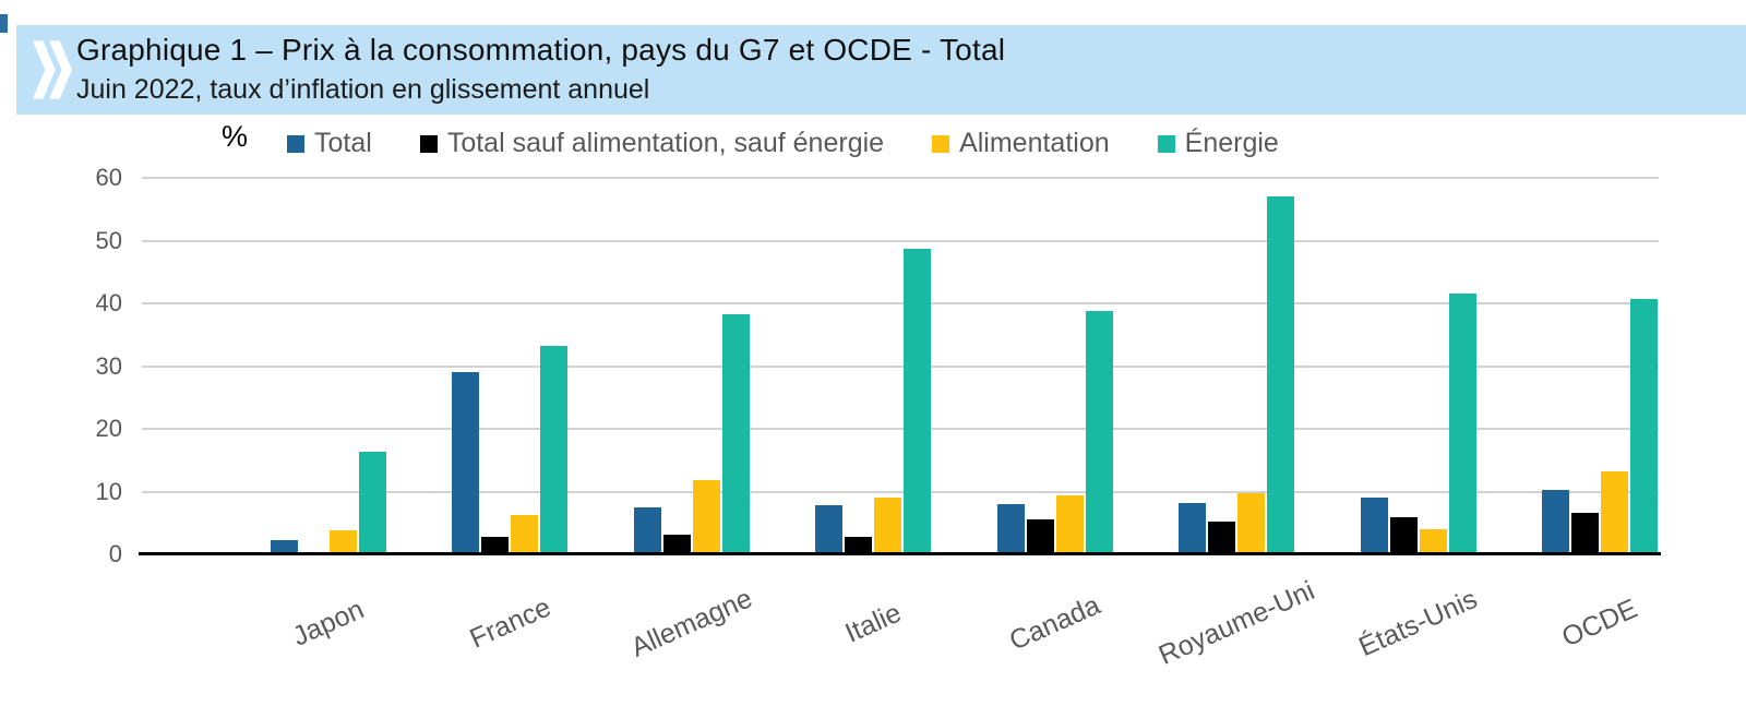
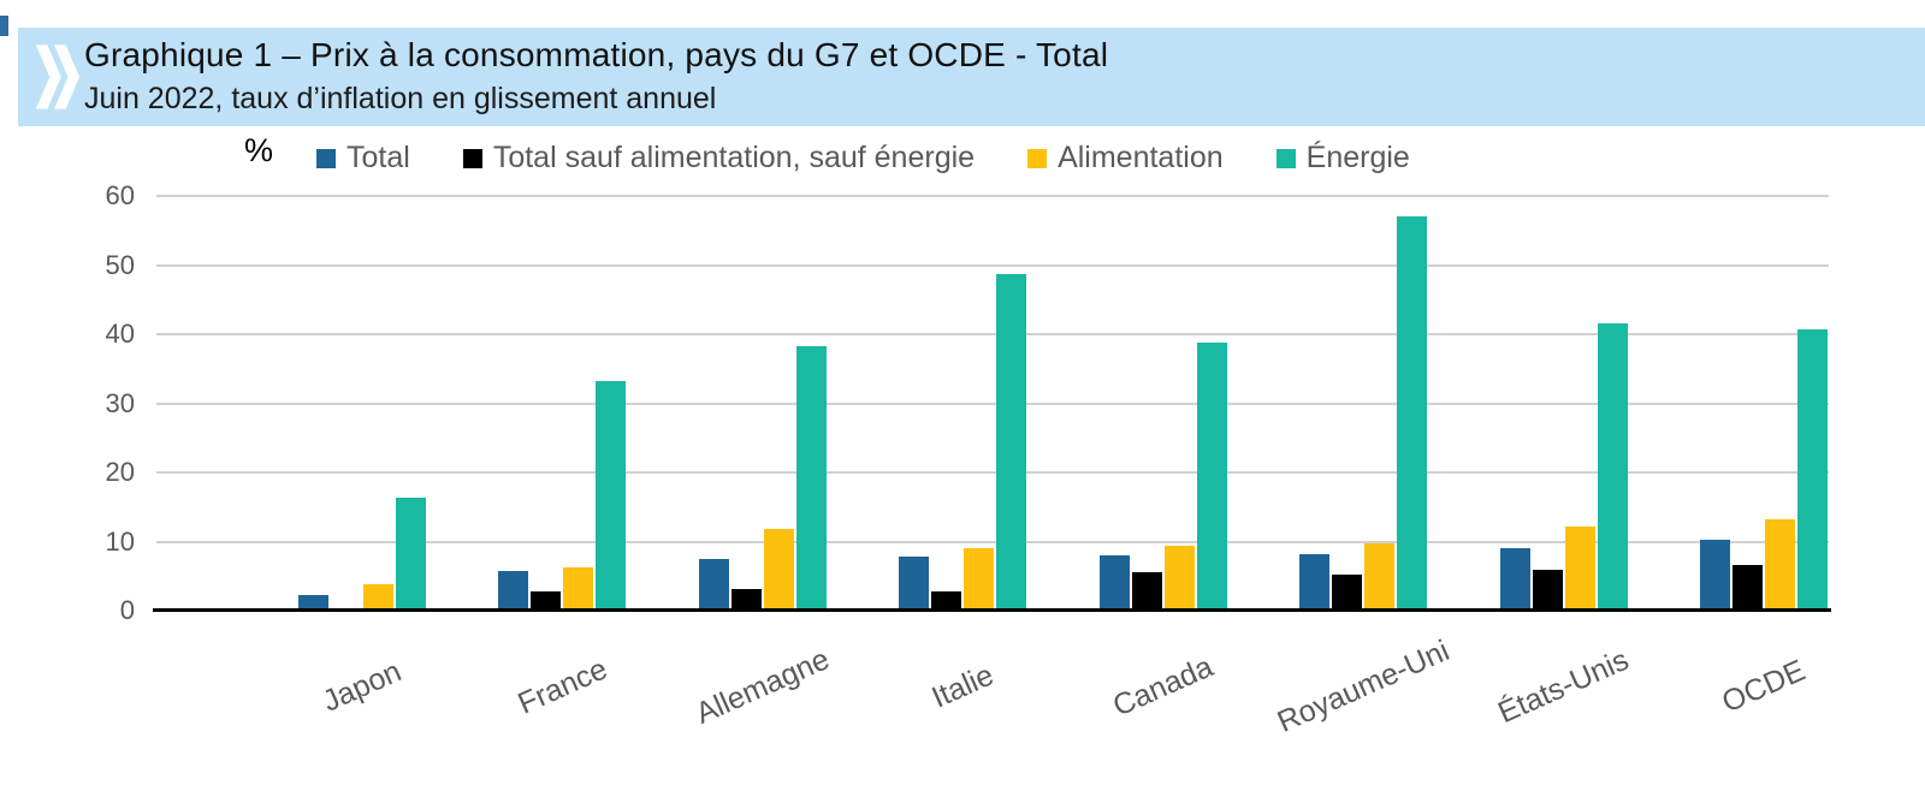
Total/France: 29 -> 6
Alimentation/États-Unis: 4 -> 12
